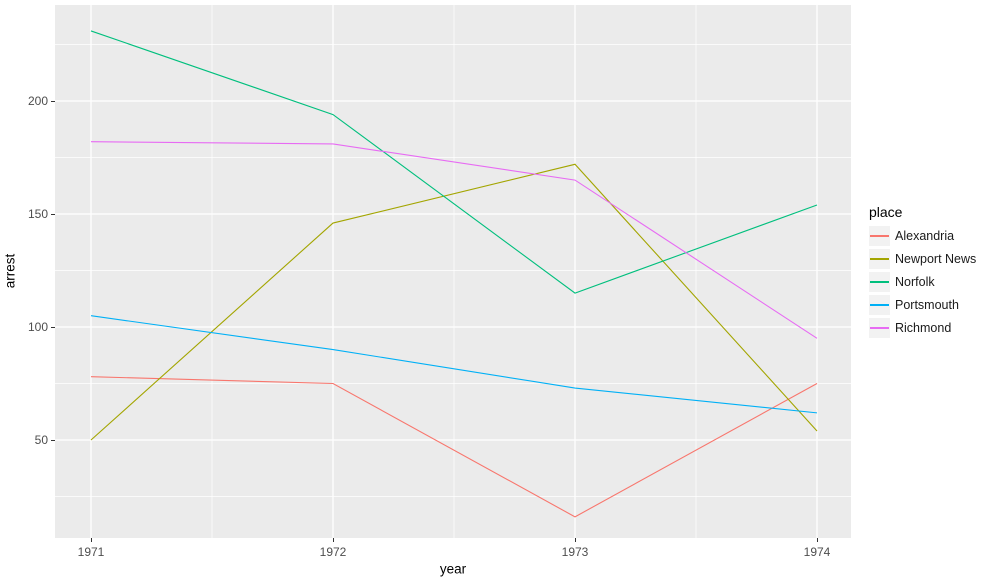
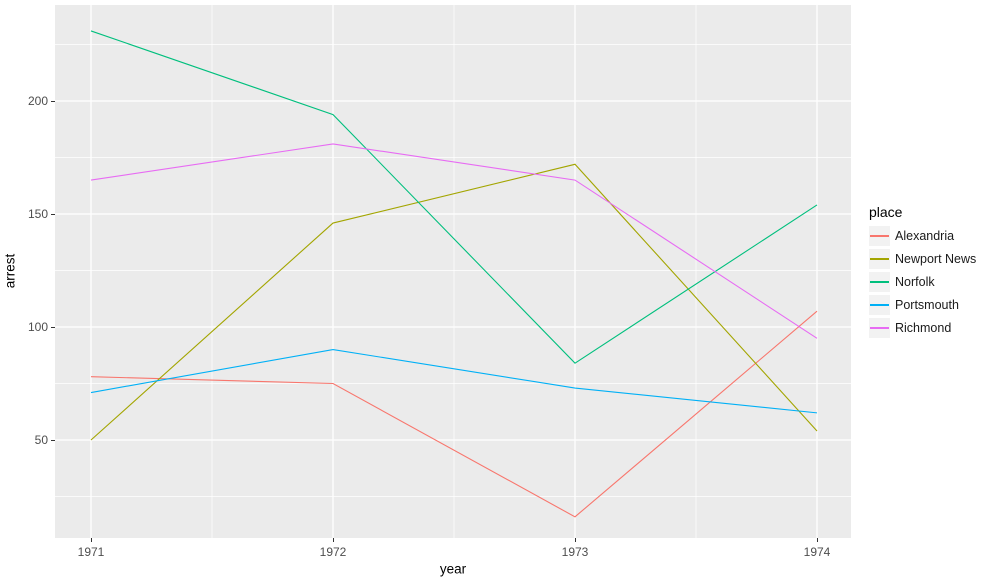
Portsmouth/1971: 105 -> 71
Richmond/1971: 182 -> 165
Norfolk/1973: 115 -> 84
Alexandria/1974: 75 -> 107
